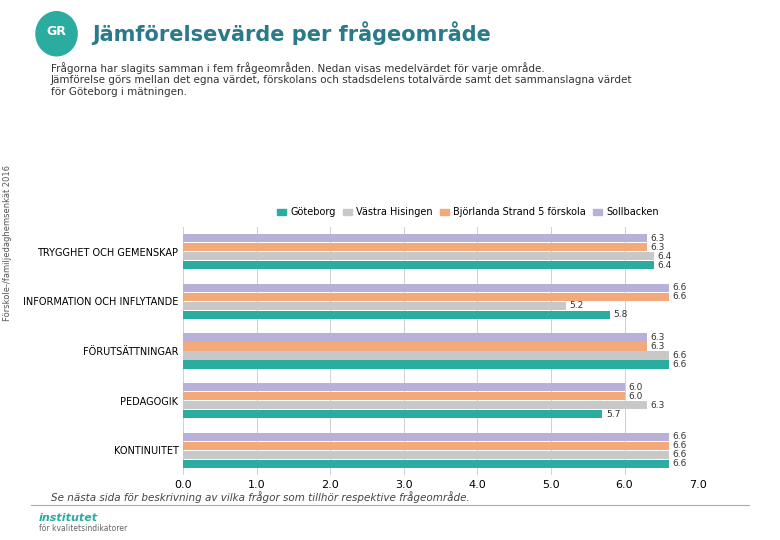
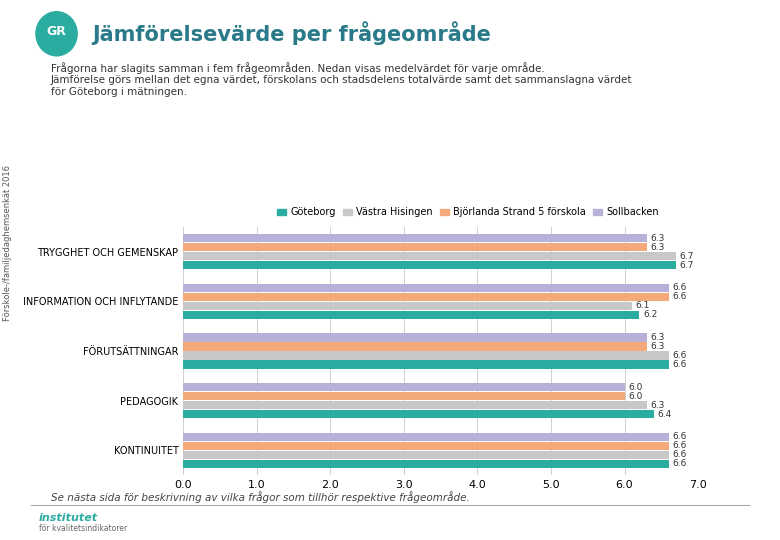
Västra Hisingen/TRYGGHET OCH GEMENSKAP: 6.4 -> 6.7
Göteborg/TRYGGHET OCH GEMENSKAP: 6.4 -> 6.7
Västra Hisingen/INFORMATION OCH INFLYTANDE: 5.2 -> 6.1
Göteborg/INFORMATION OCH INFLYTANDE: 5.8 -> 6.2
Göteborg/PEDAGOGIK: 5.7 -> 6.4
